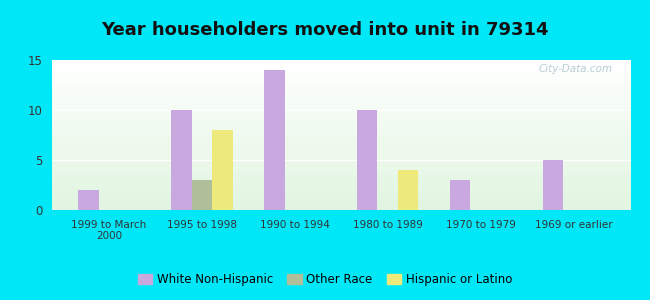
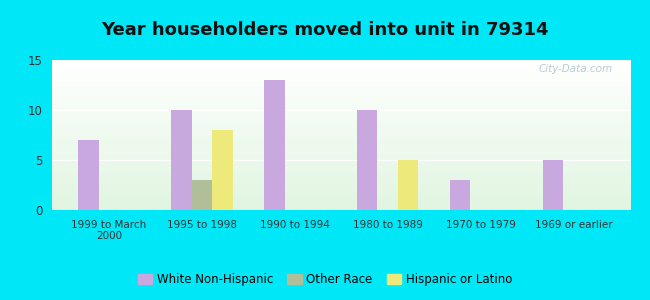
White Non-Hispanic/1999 to March 2000: 2 -> 7
White Non-Hispanic/1990 to 1994: 14 -> 13
Hispanic or Latino/1980 to 1989: 4 -> 5
